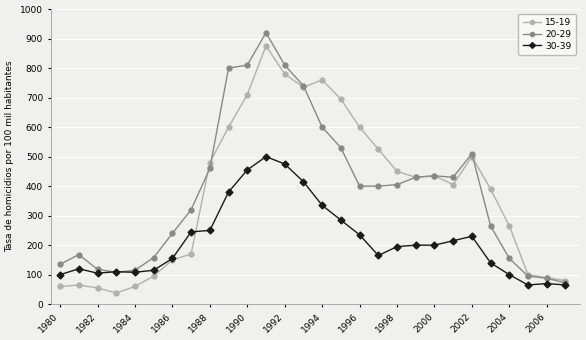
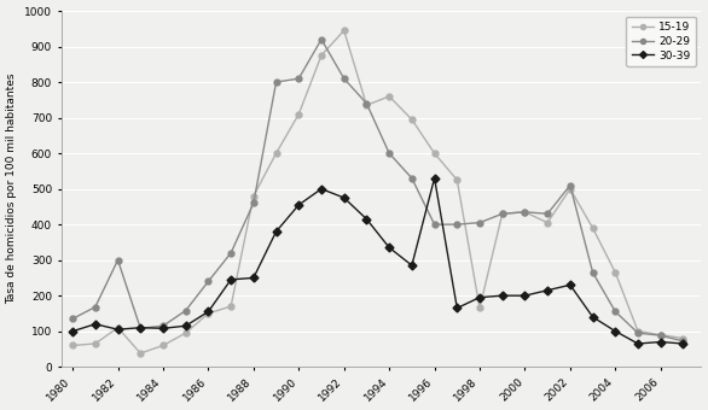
15-19/1982: 55 -> 110
20-29/1982: 118 -> 300
15-19/1992: 780 -> 945
30-39/1996: 235 -> 530
15-19/1998: 450 -> 165
